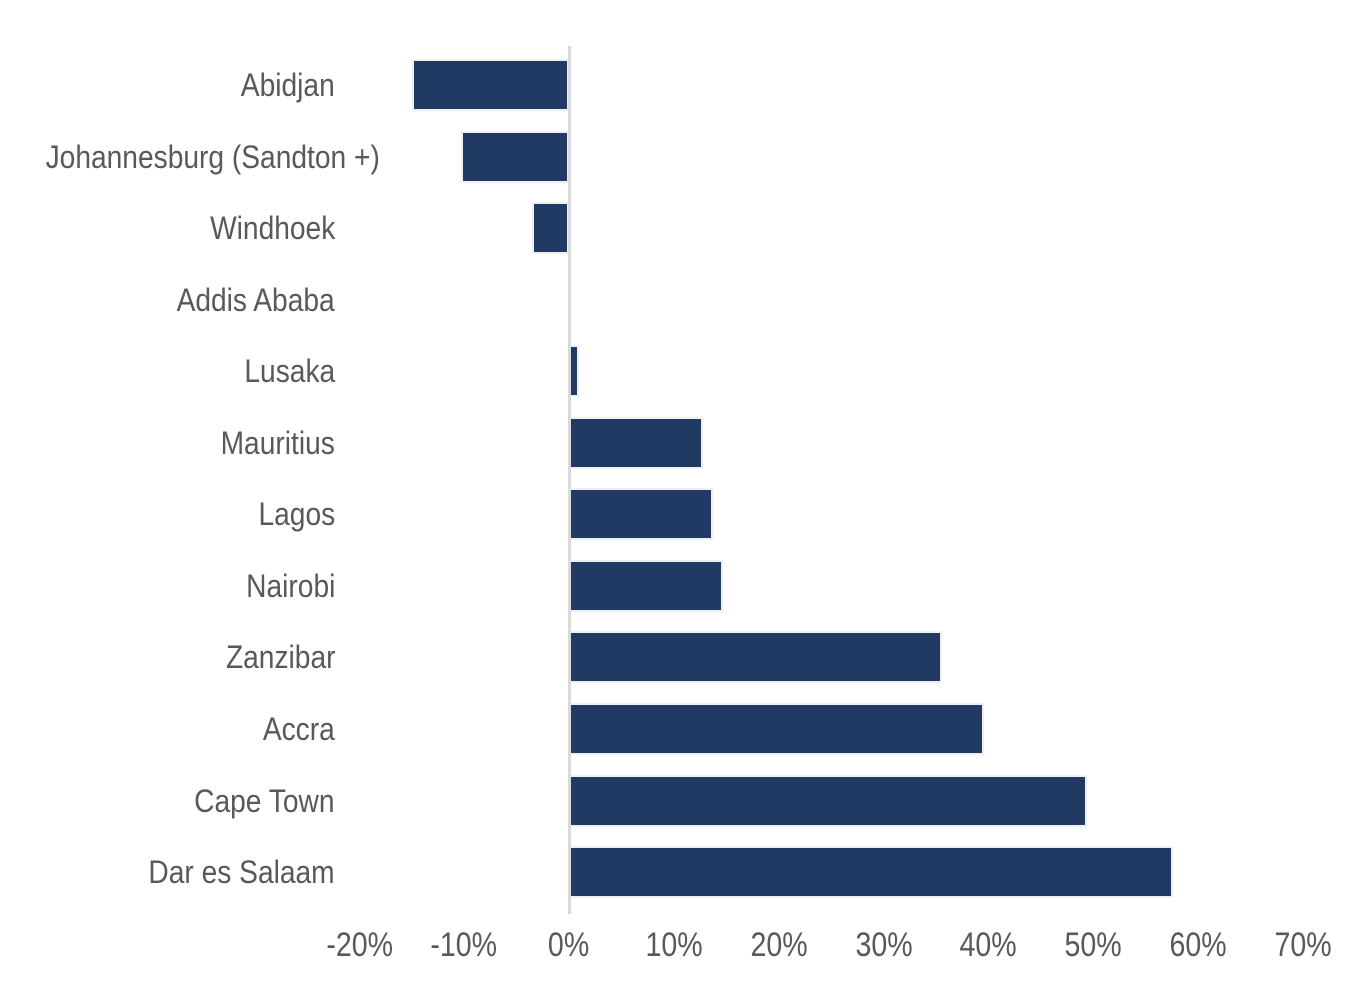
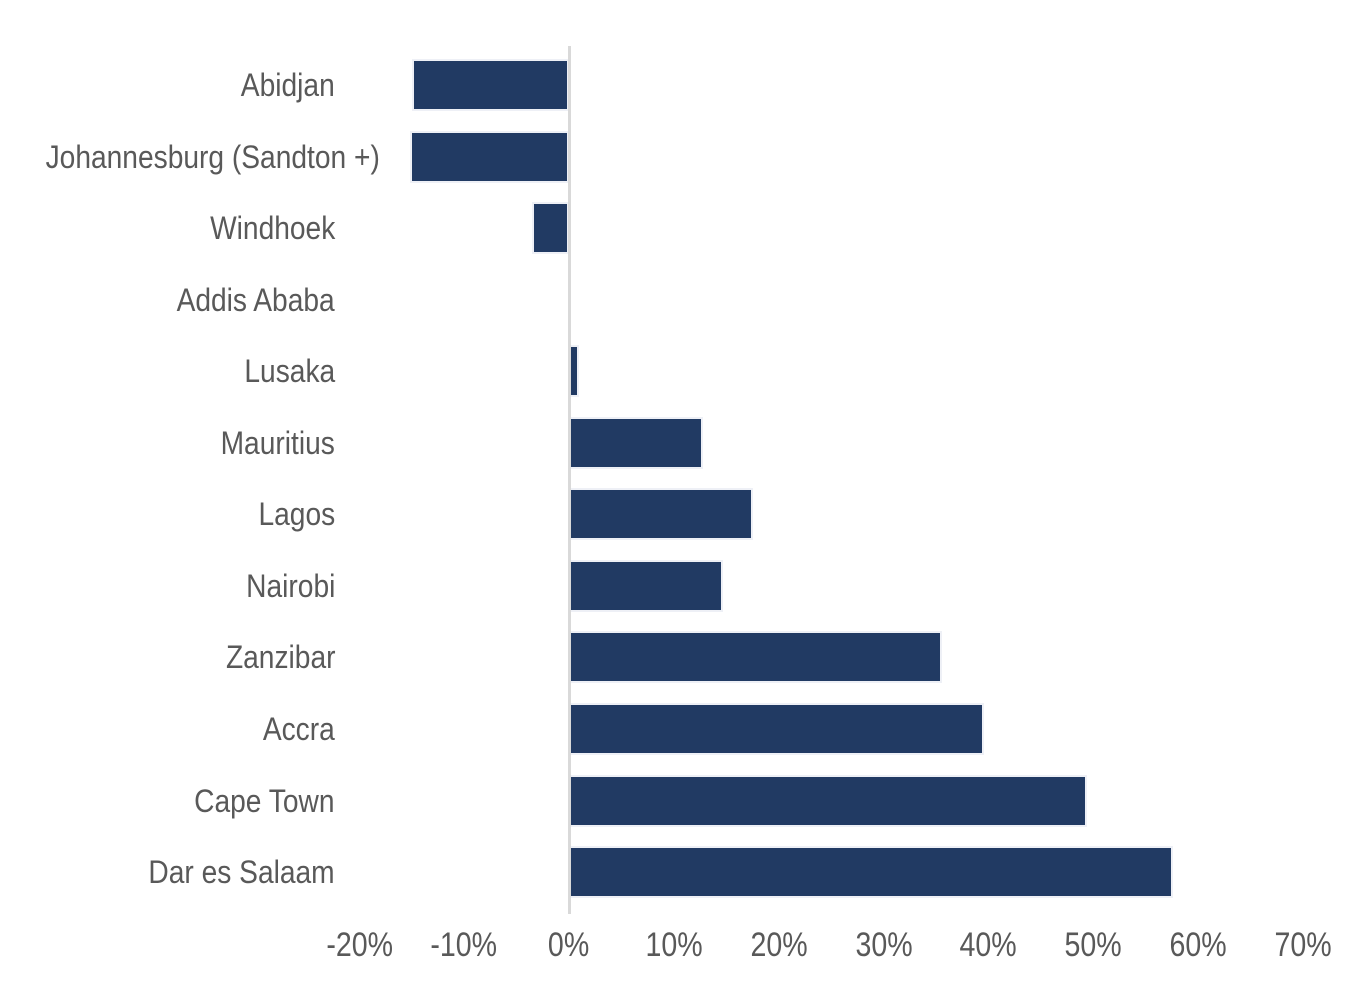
Johannesburg (Sandton +): -10.3% -> -15.2%
Lagos: 13.7% -> 17.5%
